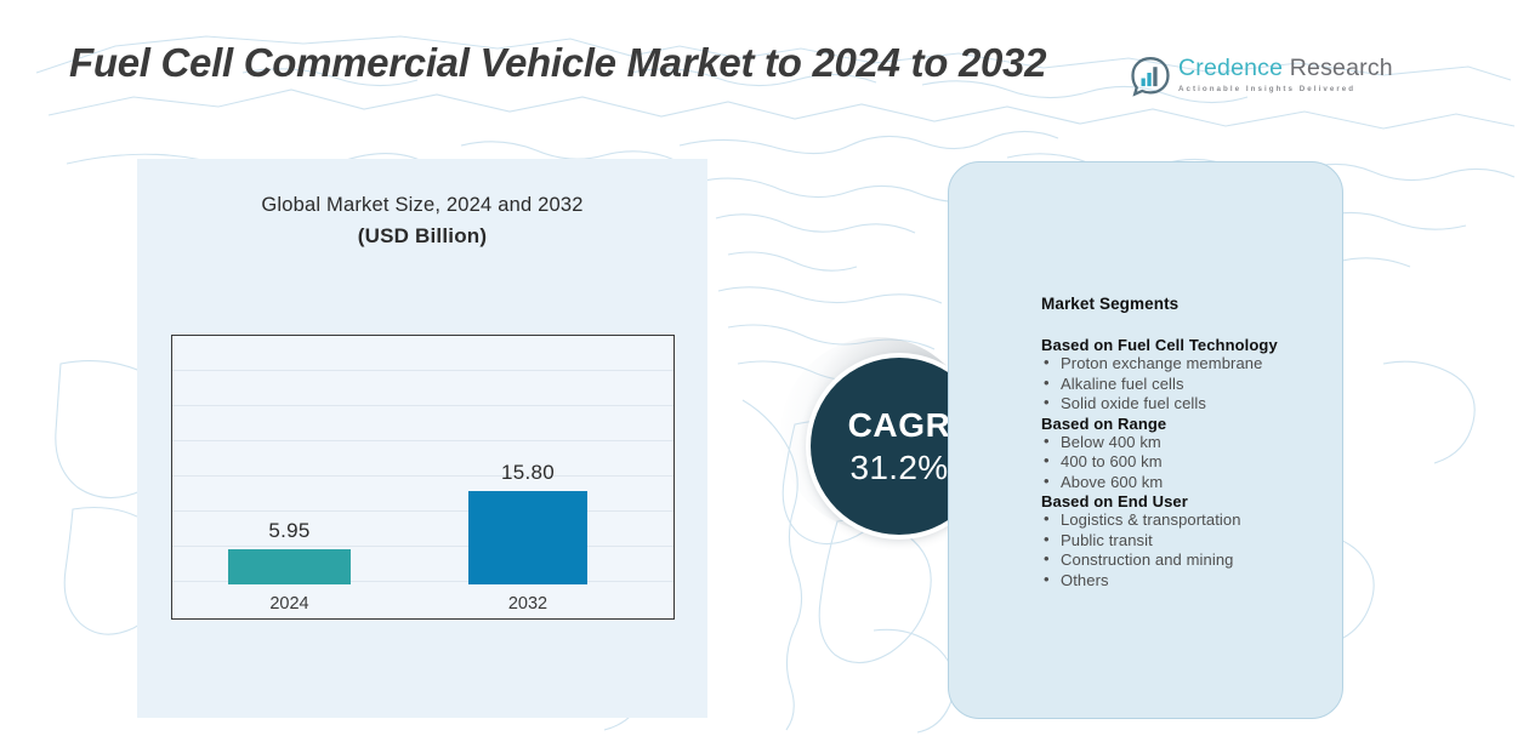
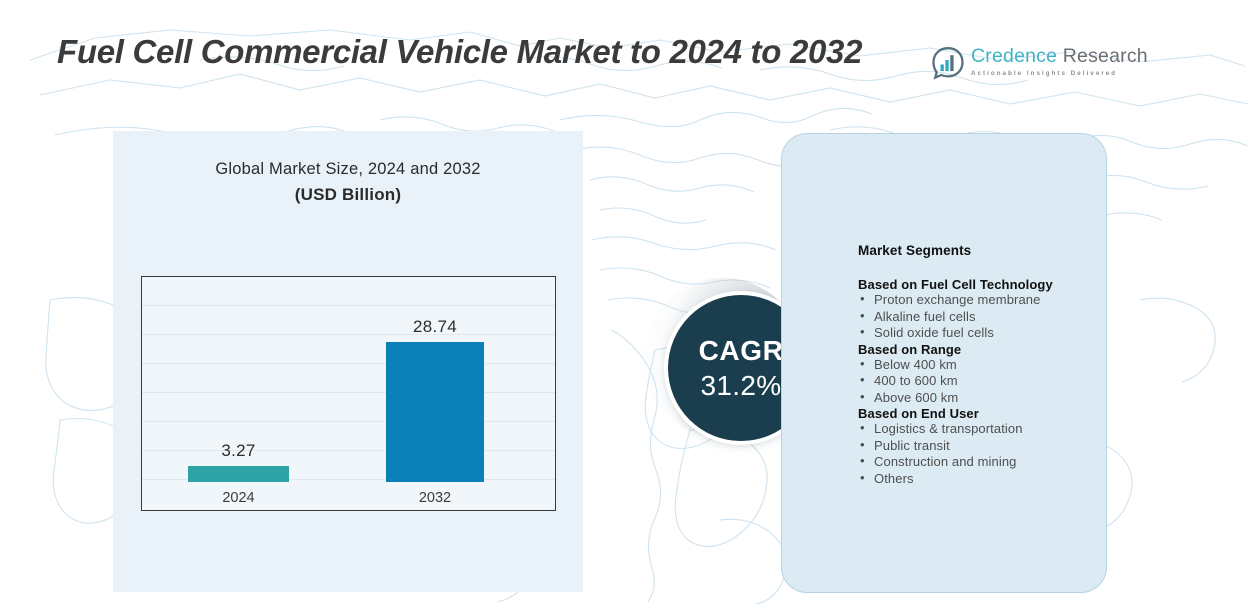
2024: 5.95 -> 3.27
2032: 15.80 -> 28.74
